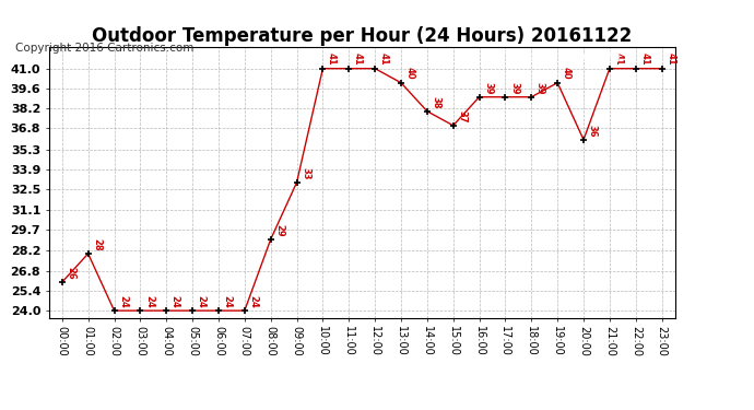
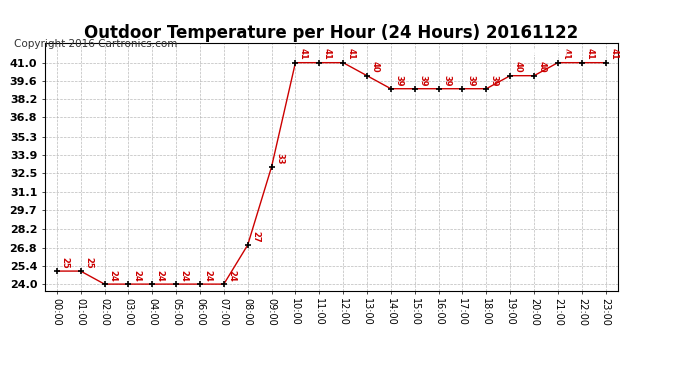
00:00: 26 -> 25
01:00: 28 -> 25
08:00: 29 -> 27
14:00: 38 -> 39
15:00: 37 -> 39
20:00: 36 -> 40
